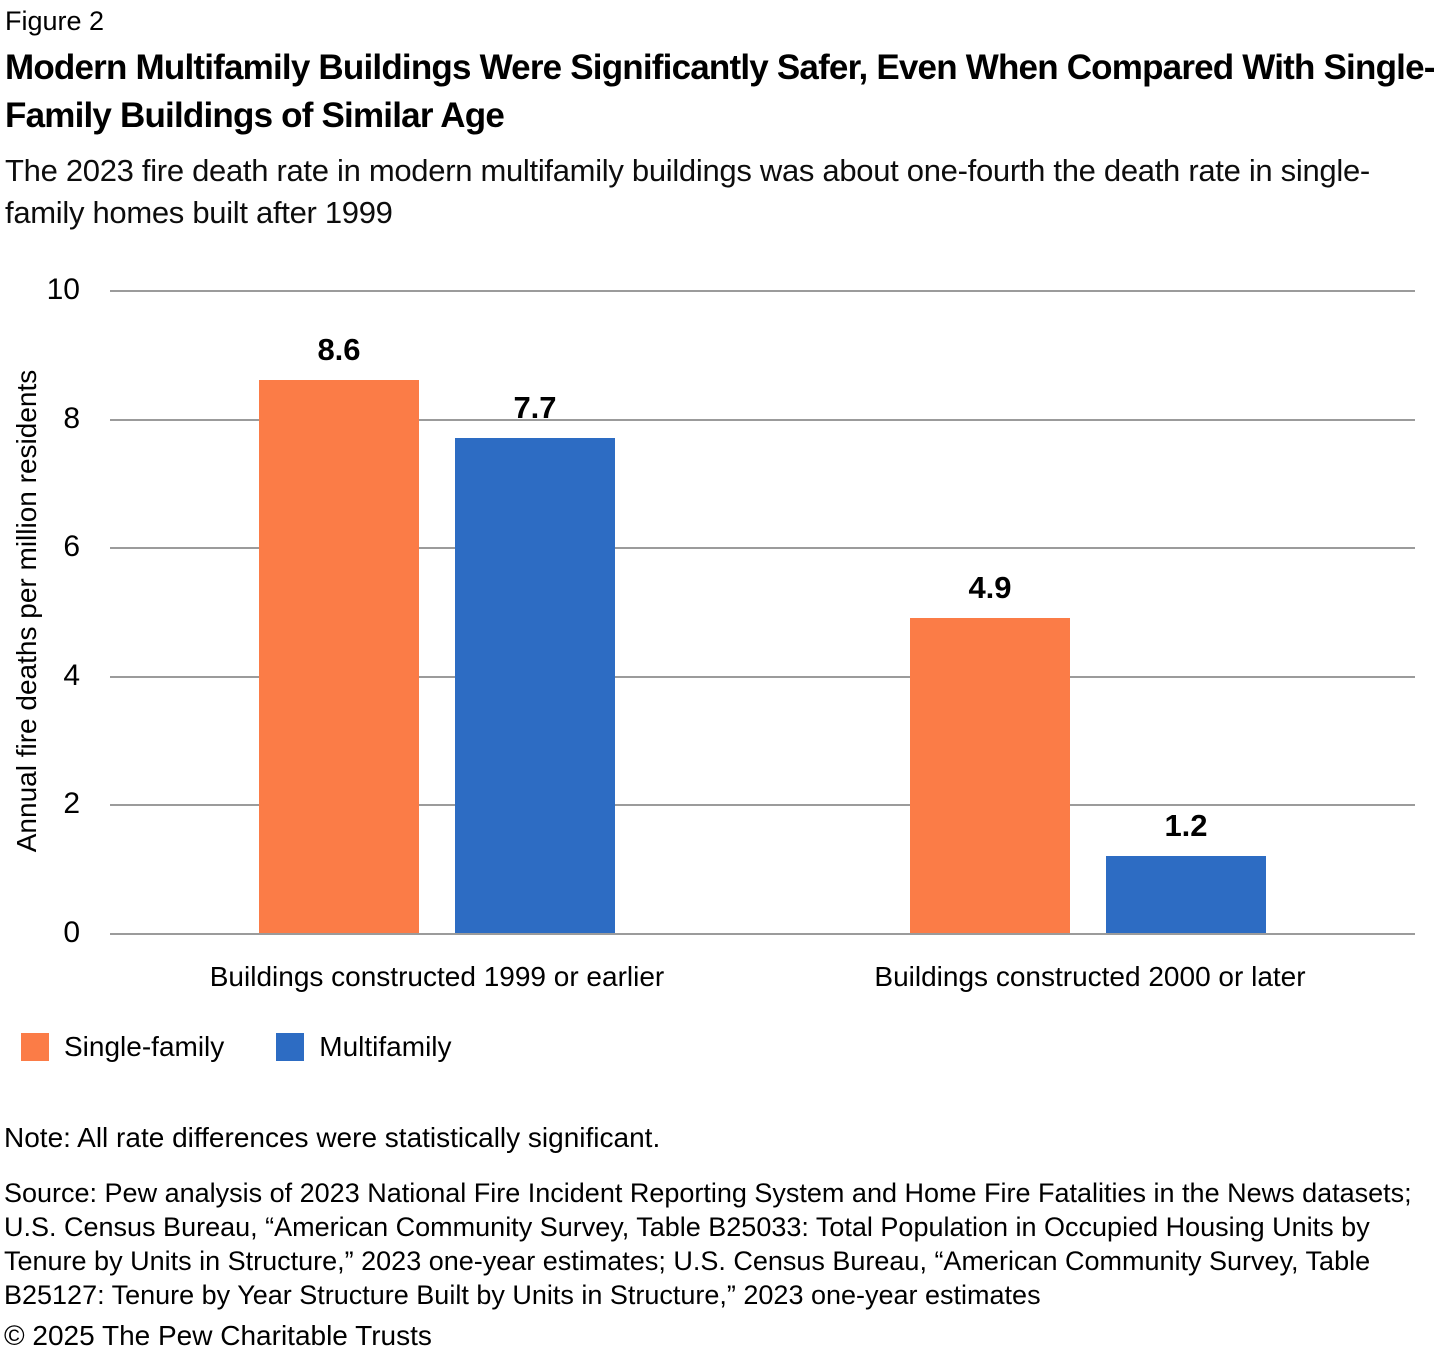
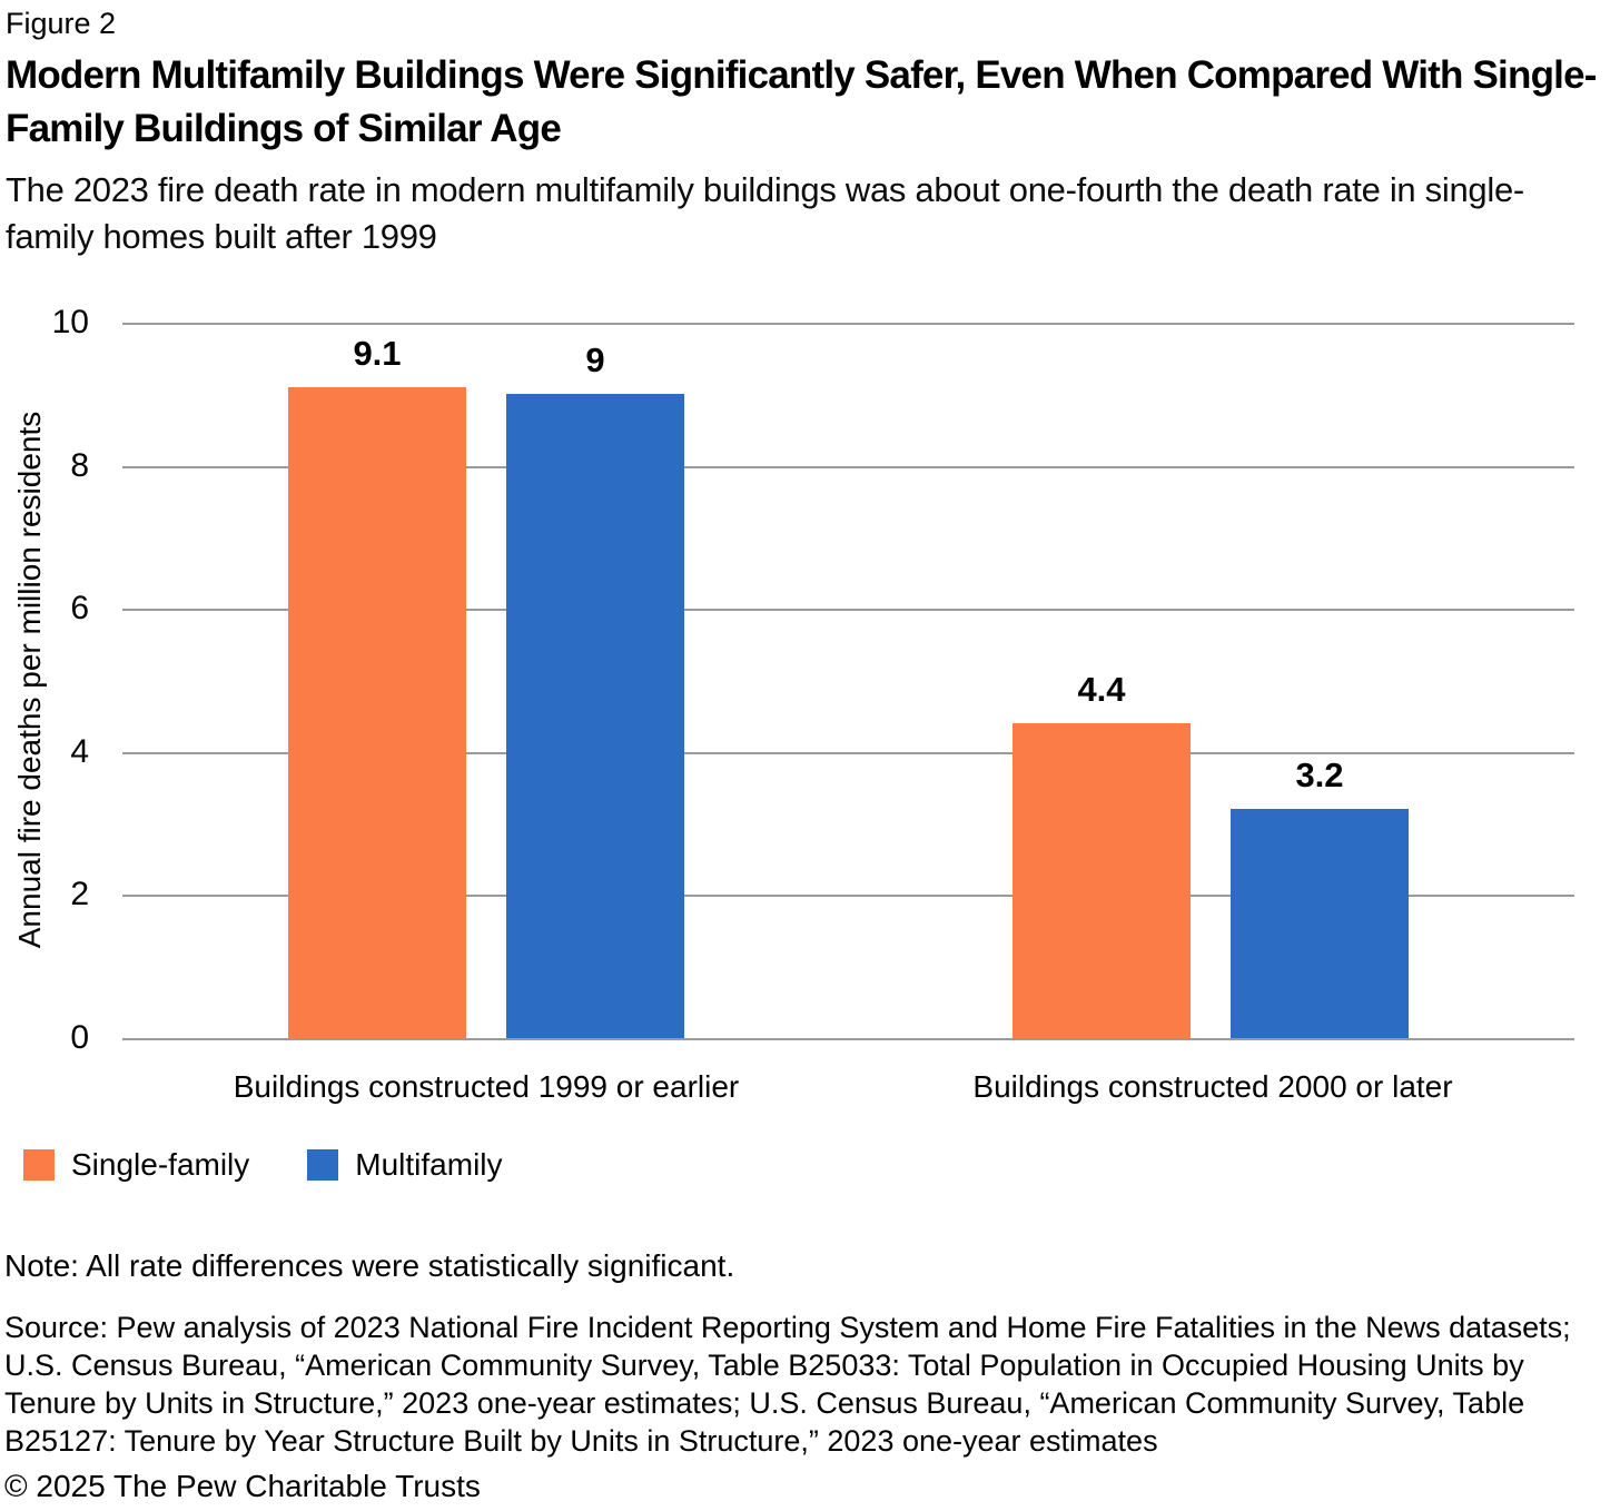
Single-family/Buildings constructed 1999 or earlier: 8.6 -> 9.1
Multifamily/Buildings constructed 1999 or earlier: 7.7 -> 9
Single-family/Buildings constructed 2000 or later: 4.9 -> 4.4
Multifamily/Buildings constructed 2000 or later: 1.2 -> 3.2
